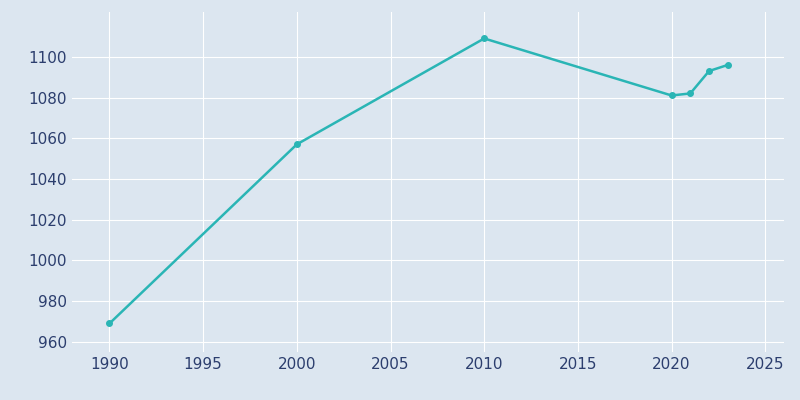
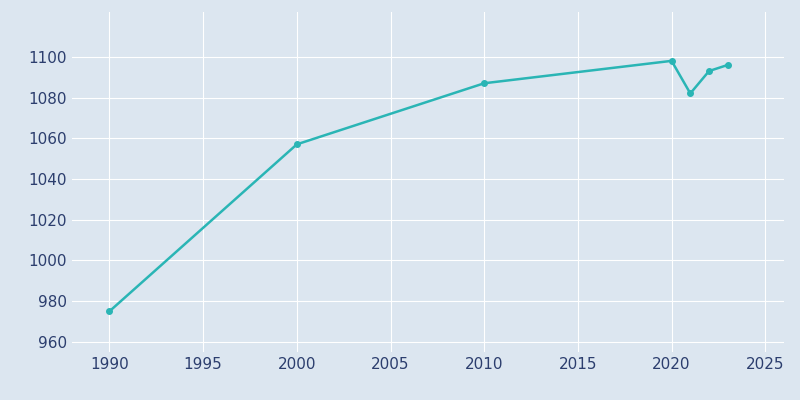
1990: 969 -> 975
2010: 1109 -> 1087
2020: 1081 -> 1098
